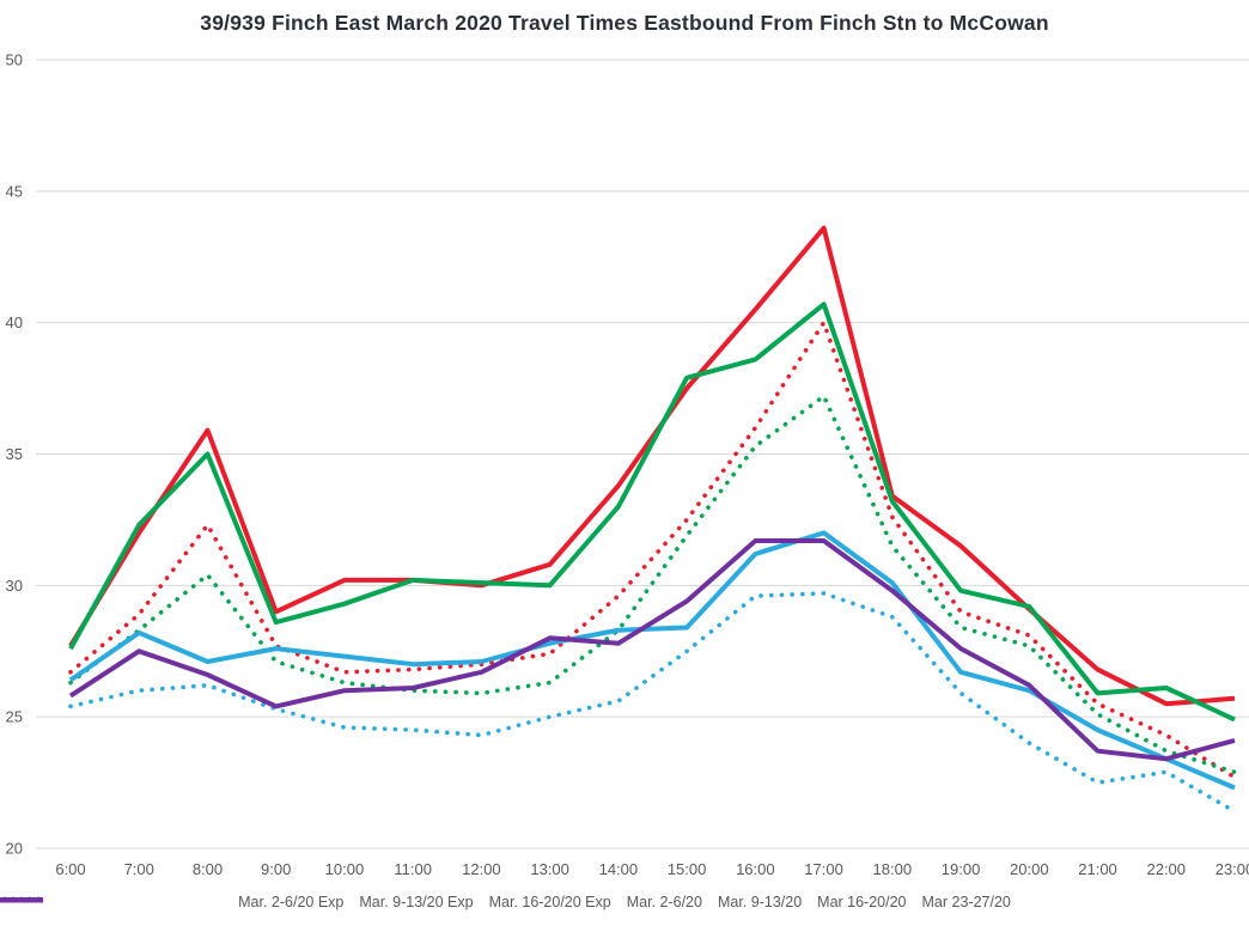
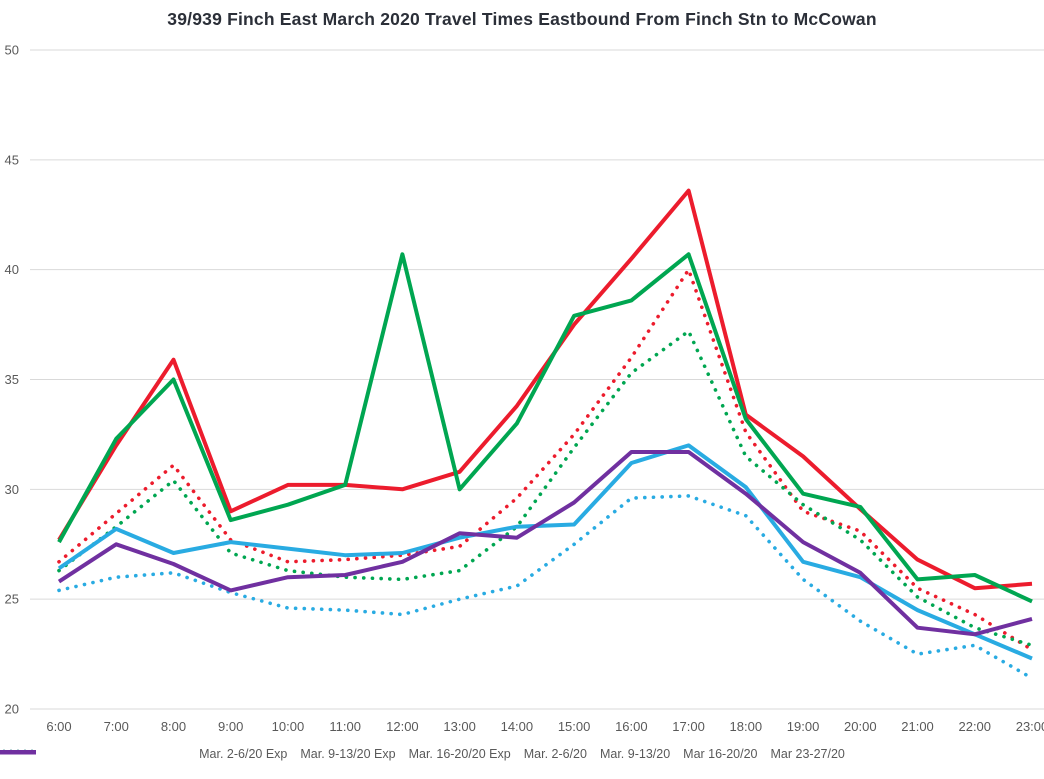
Mar. 2-6/20 Exp/8:00: 32.3 -> 31.1
Mar. 9-13/20/12:00: 30.1 -> 40.7
Mar. 9-13/20 Exp/19:00: 28.4 -> 29.3
